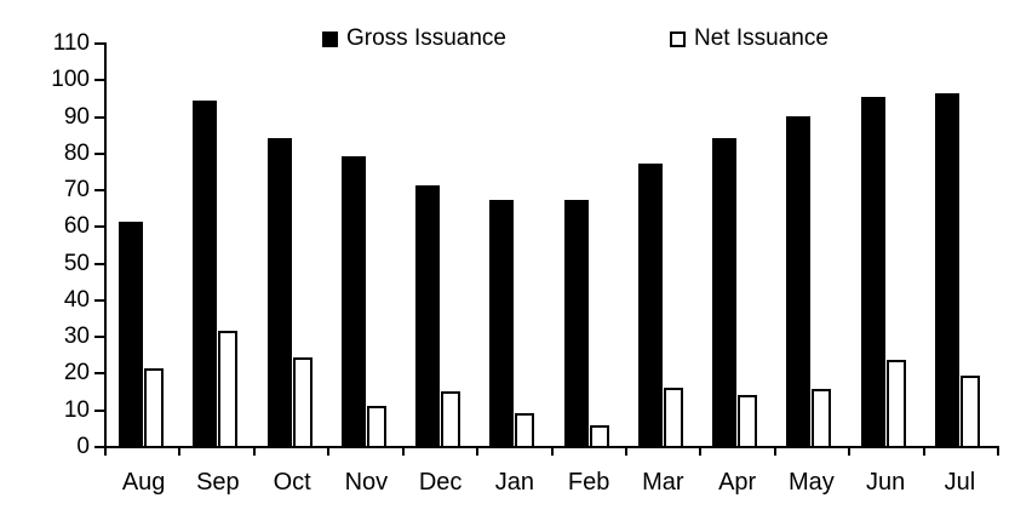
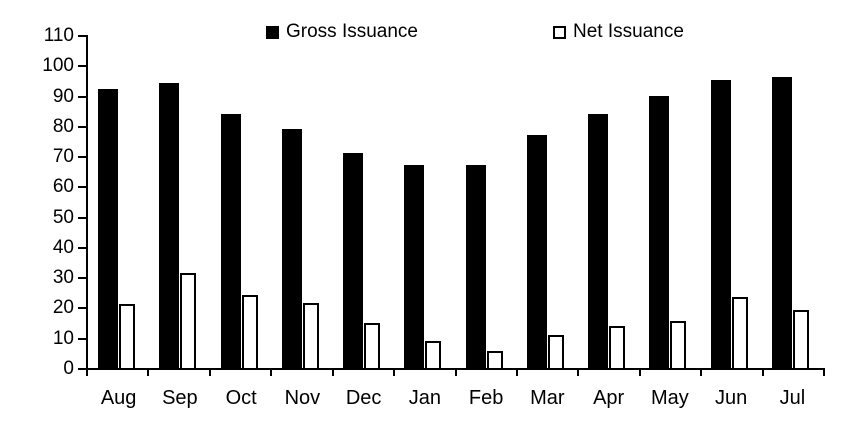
Gross Issuance/Aug: 61 -> 92
Net Issuance/Nov: 11 -> 22
Net Issuance/Mar: 16 -> 11
